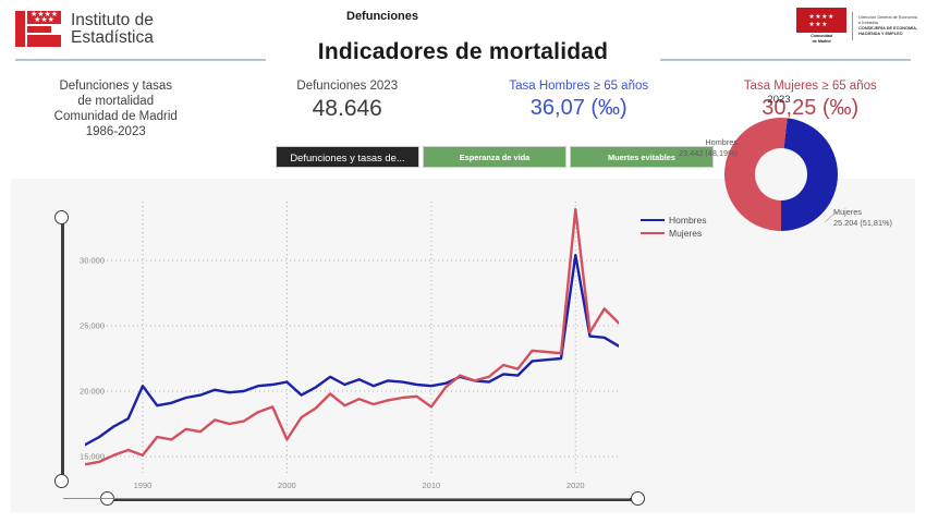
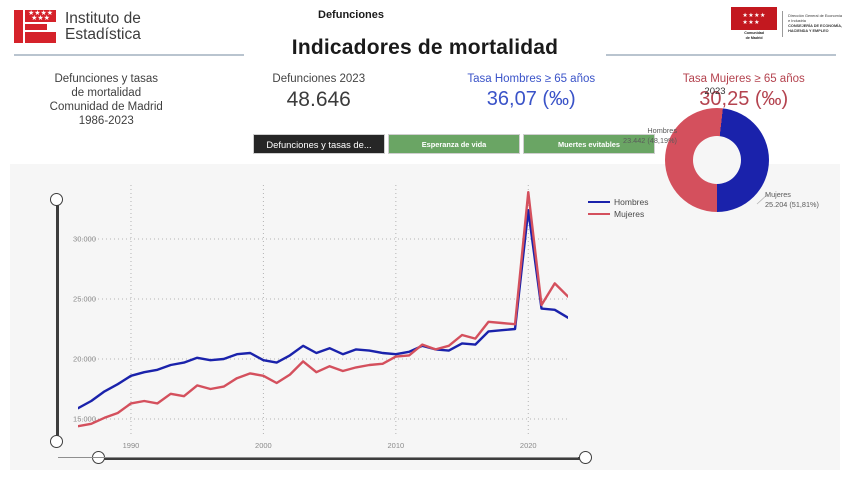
Hombres/1990: 20400 -> 18600
Mujeres/1990: 15100 -> 16300
Hombres/2000: 20700 -> 19900
Mujeres/2000: 16300 -> 18600
Mujeres/2010: 18800 -> 20200
Hombres/2020: 30400 -> 32400
